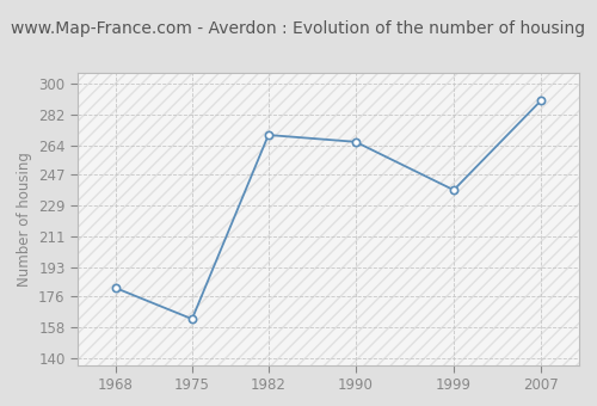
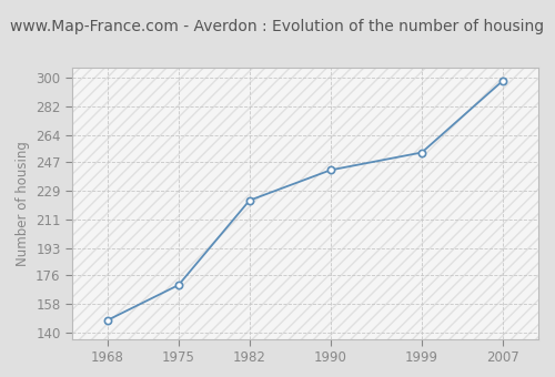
1968: 181 -> 148
1975: 163 -> 170
1982: 270 -> 223
1990: 266 -> 242
1999: 238 -> 253
2007: 290 -> 298
